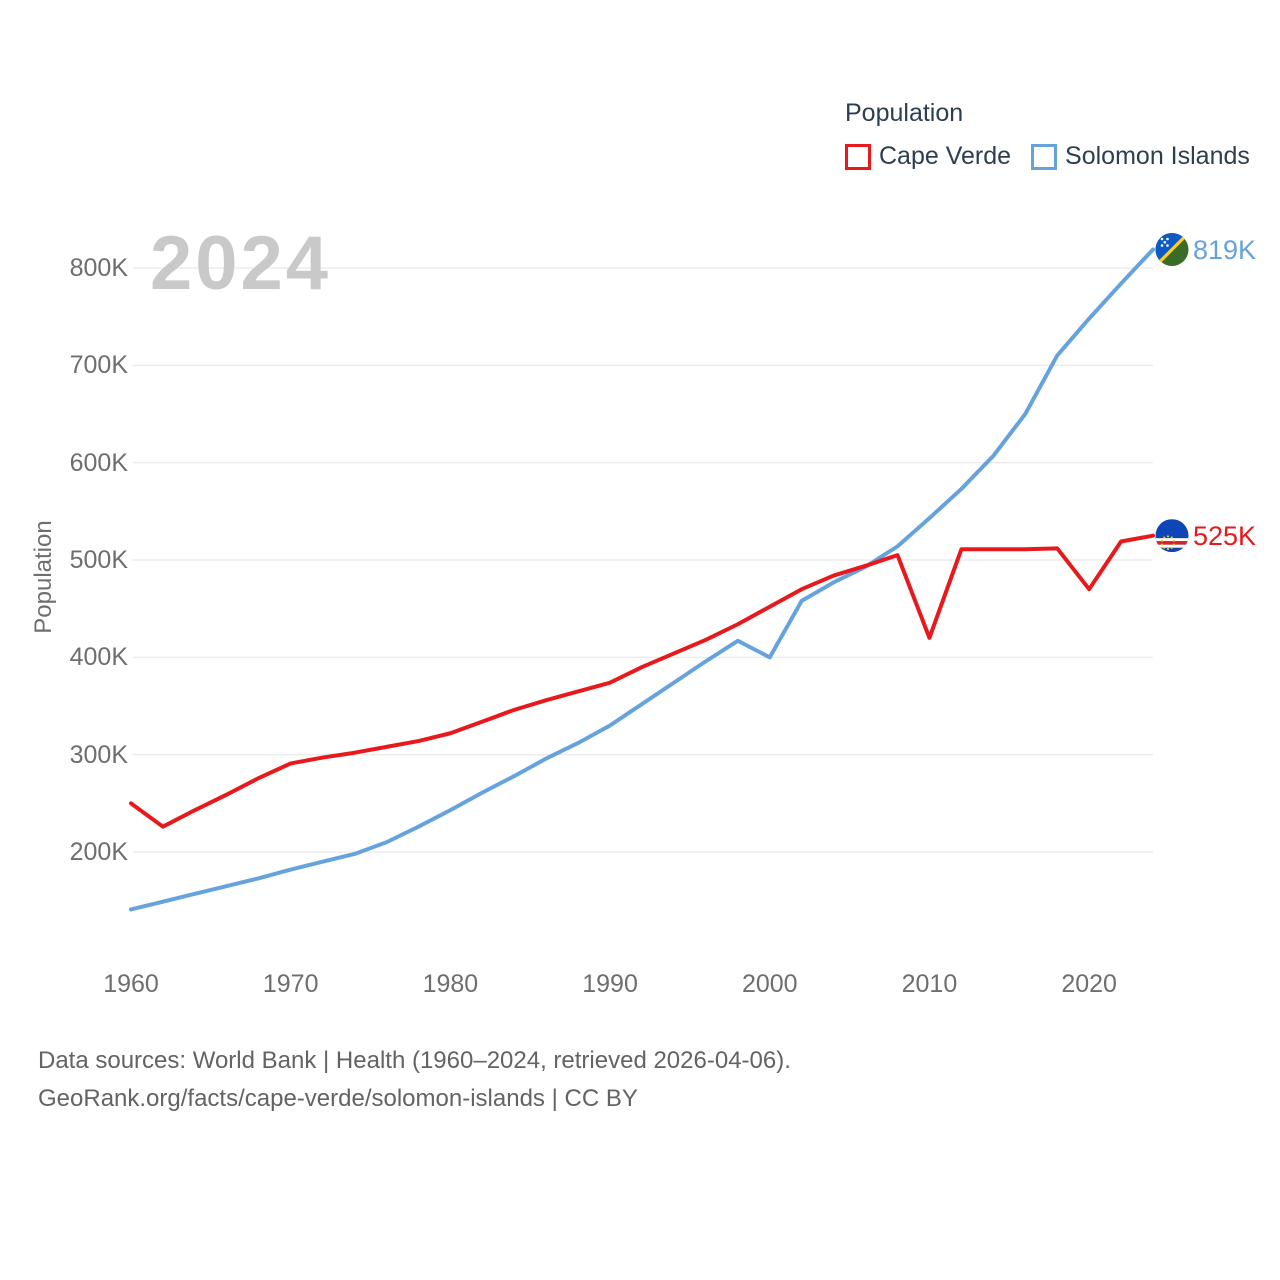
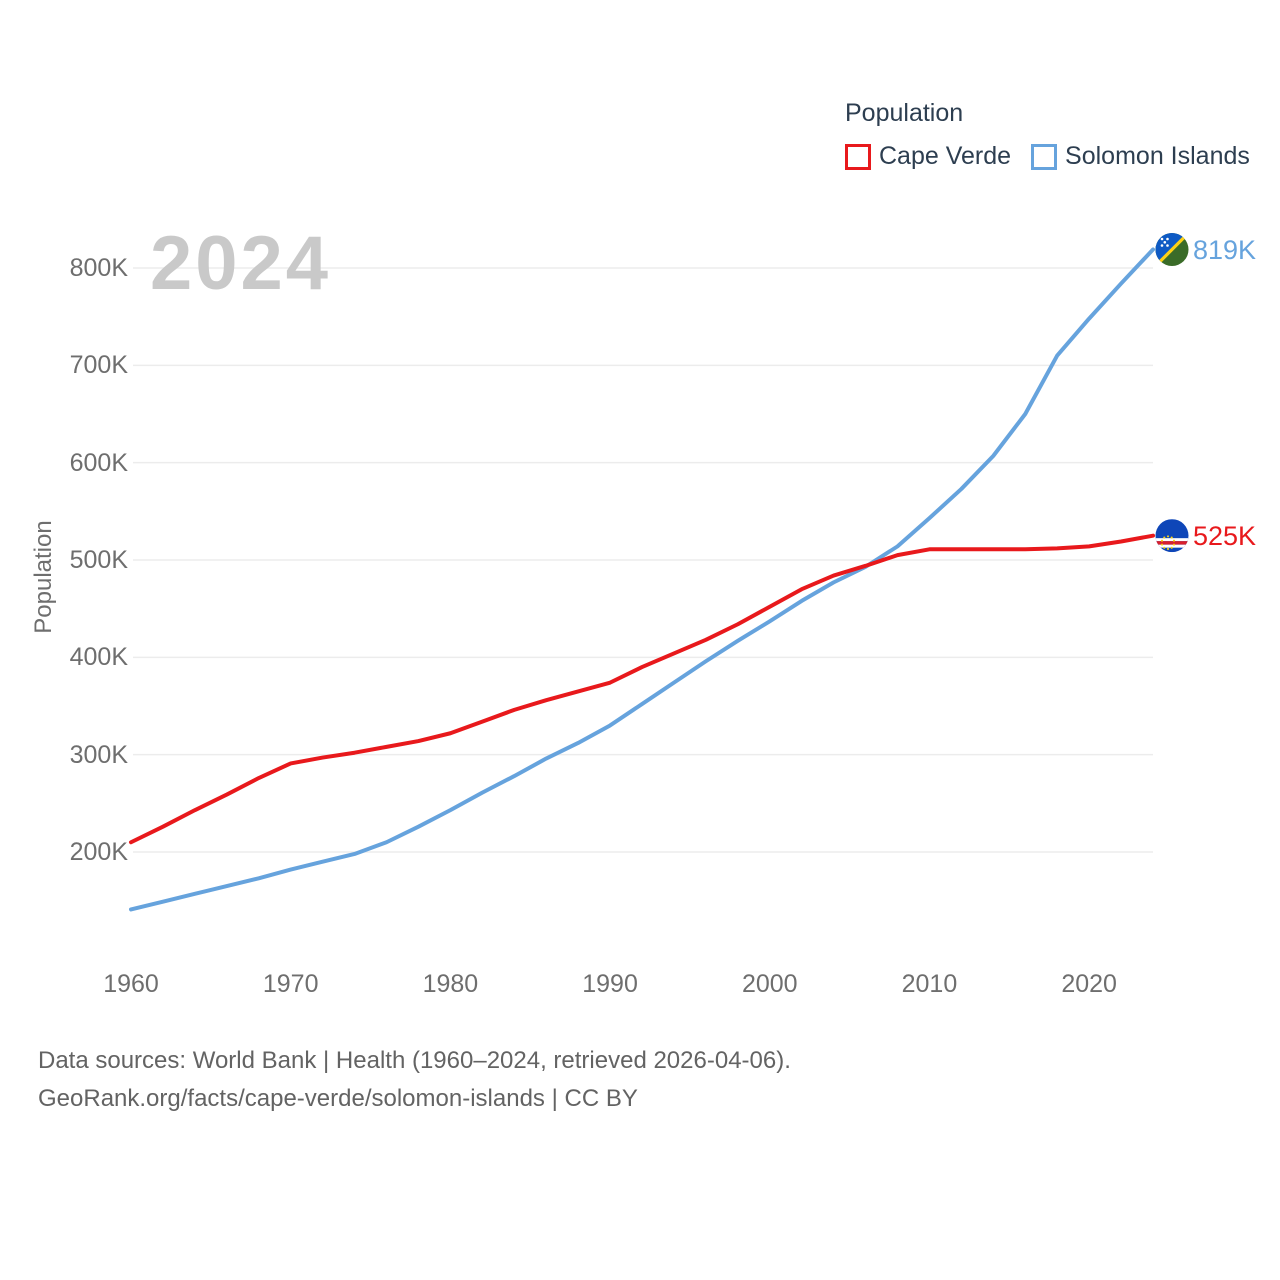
Cape Verde/1960: 250K -> 210K
Solomon Islands/2000: 400K -> 440K
Cape Verde/2010: 420K -> 510K
Cape Verde/2020: 470K -> 510K
